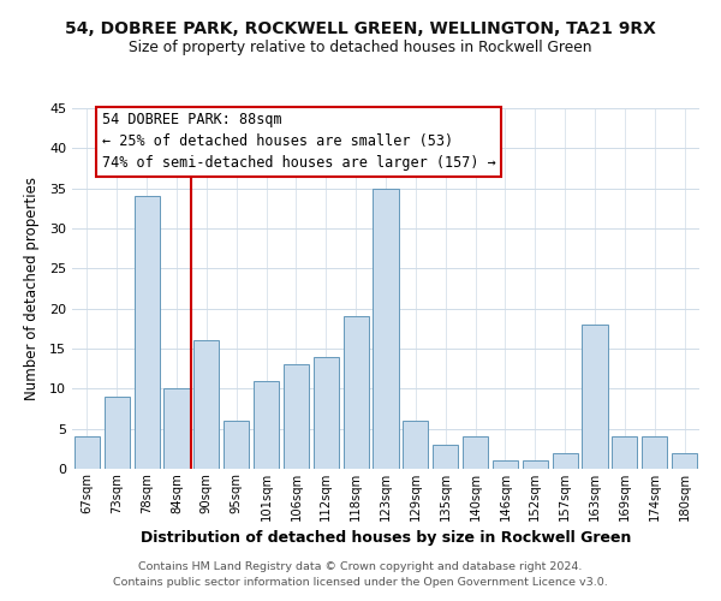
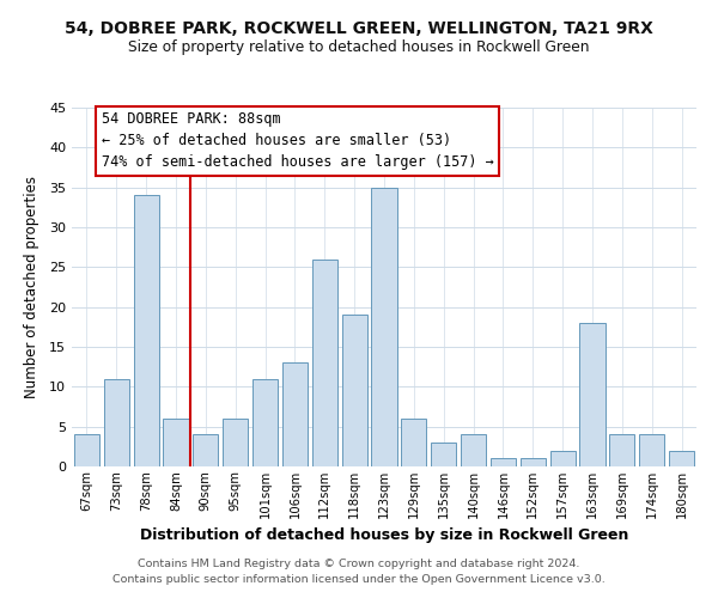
73sqm: 9 -> 11
84sqm: 10 -> 6
90sqm: 16 -> 4
112sqm: 14 -> 26
